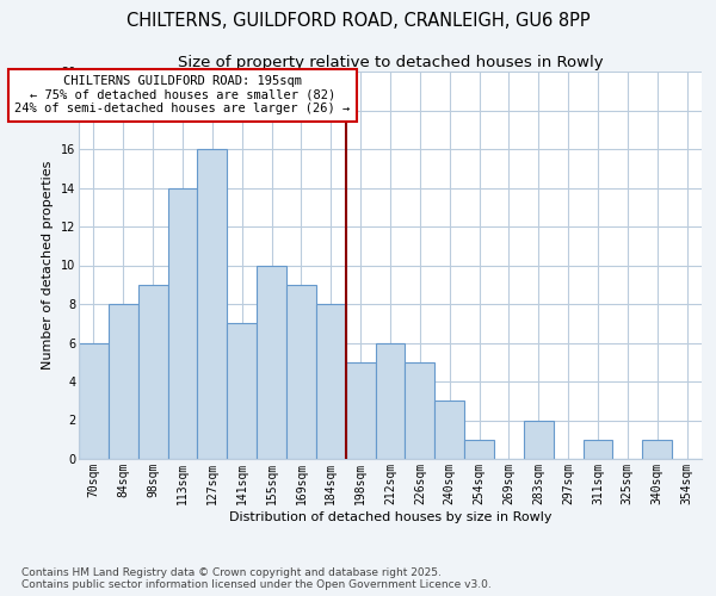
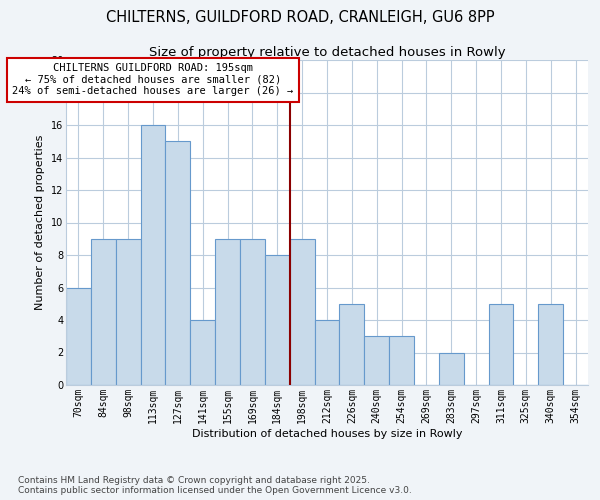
84sqm: 8 -> 9
113sqm: 14 -> 16
127sqm: 16 -> 15
141sqm: 7 -> 4
155sqm: 10 -> 9
198sqm: 5 -> 9
212sqm: 6 -> 4
254sqm: 1 -> 3
311sqm: 1 -> 5
340sqm: 1 -> 5
